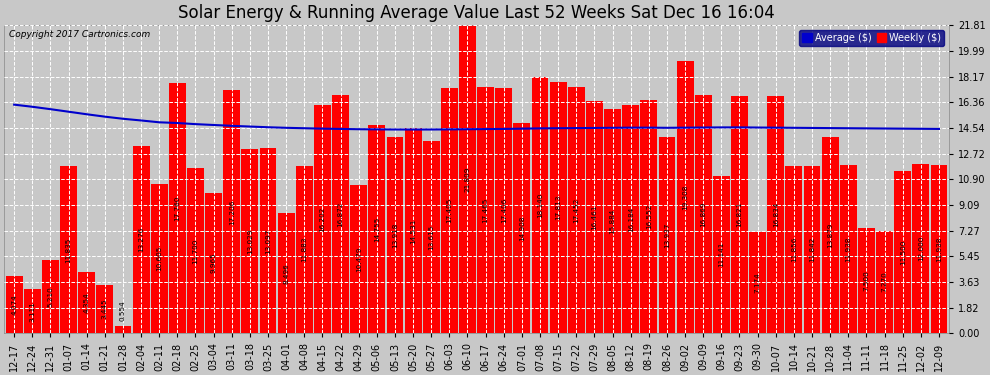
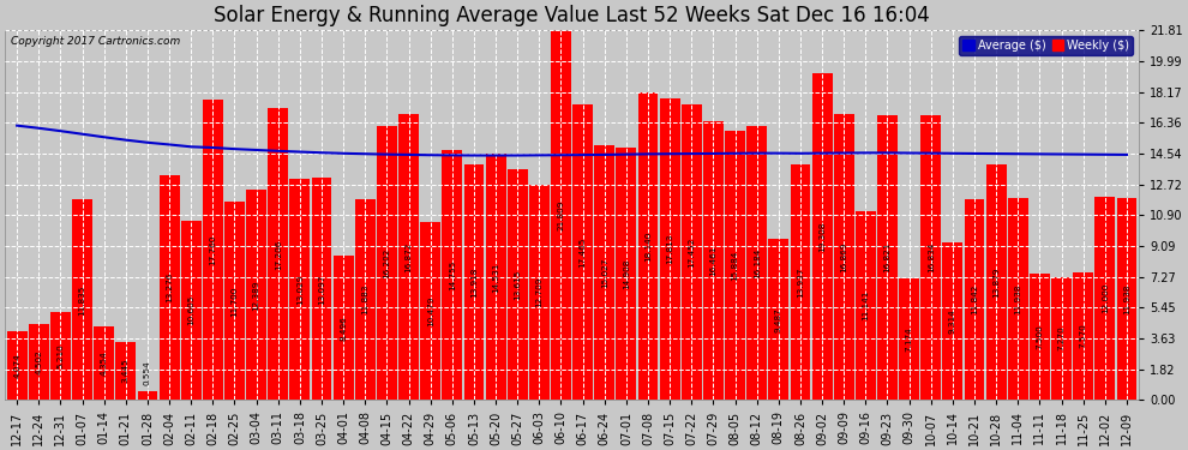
Weekly ($)/12-24: 3.111 -> 4.502
Weekly ($)/03-04: 9.965 -> 12.389
Weekly ($)/06-03: 17.405 -> 12.709
Weekly ($)/06-24: 17.406 -> 15.027
Weekly ($)/08-19: 16.552 -> 9.487
Weekly ($)/10-14: 11.856 -> 9.314
Weekly ($)/11-25: 11.500 -> 7.570
